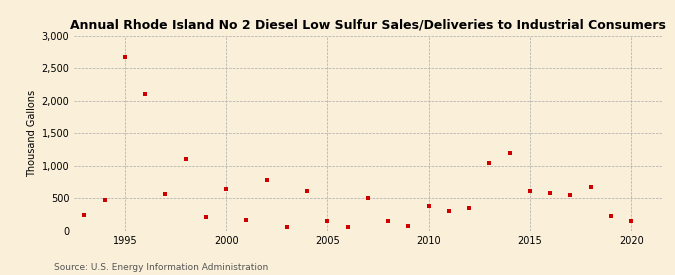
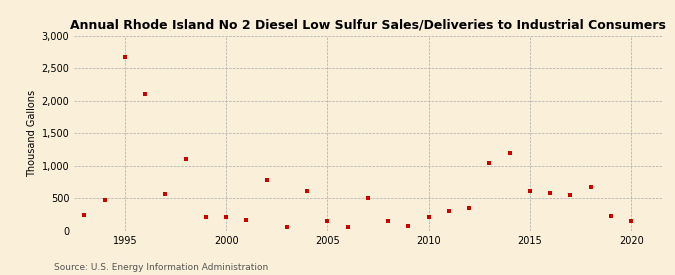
2000: 640 -> 210
2010: 380 -> 220
